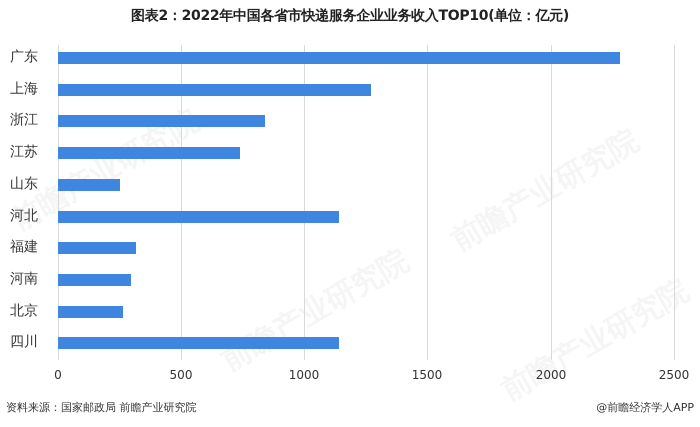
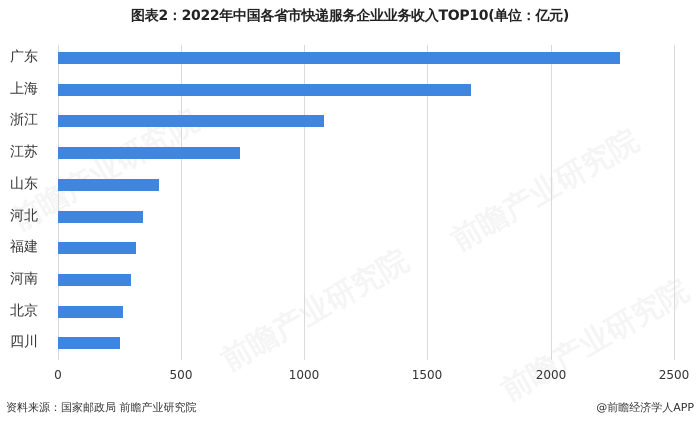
上海: 1270 -> 1680
浙江: 840 -> 1080
山东: 250 -> 410
河北: 1140 -> 340
四川: 1140 -> 250
